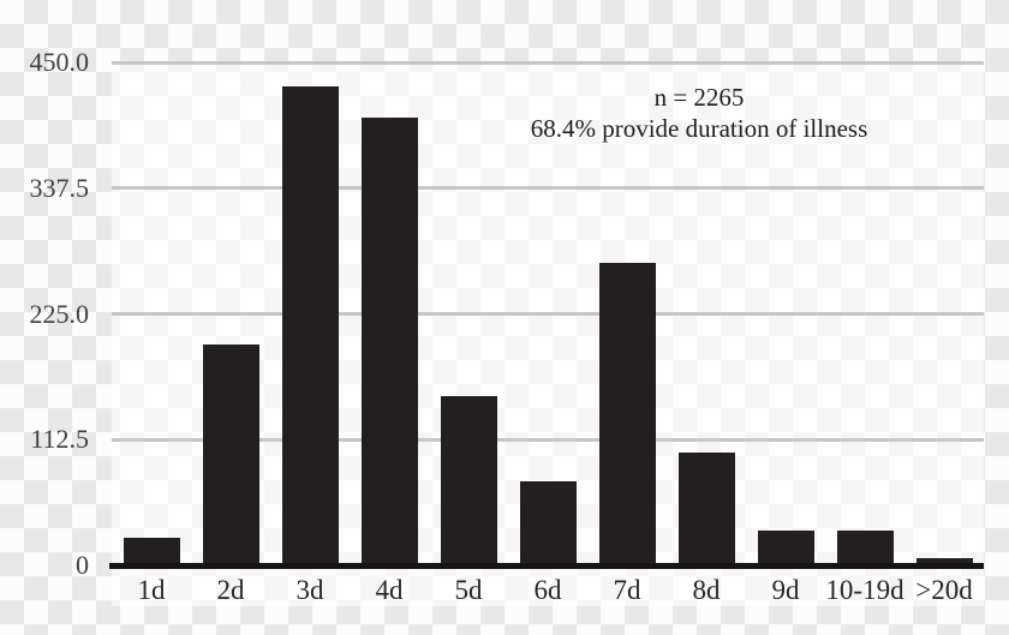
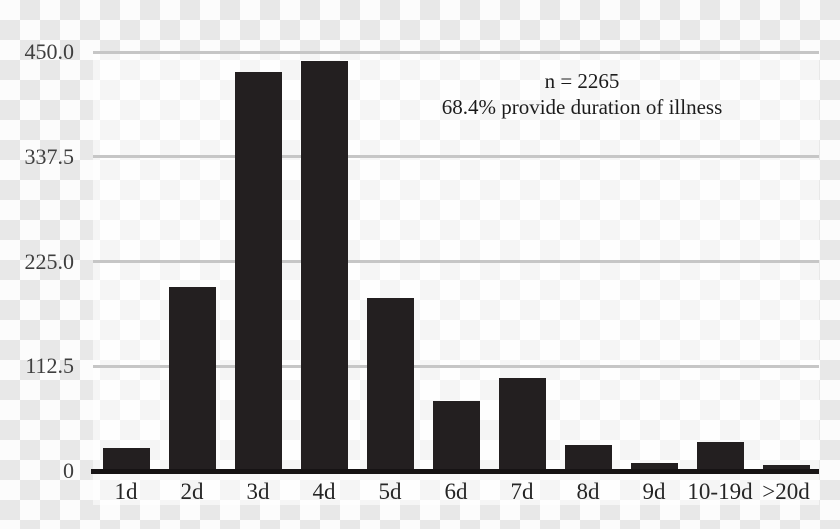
4d: 400 -> 440
5d: 150 -> 180
7d: 270 -> 100
8d: 100 -> 30
9d: 30 -> 10
